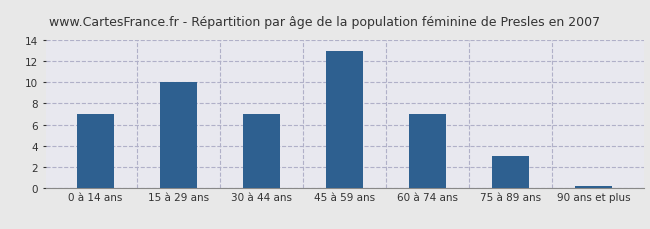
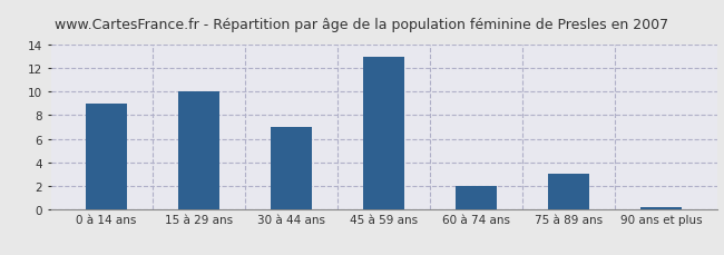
0 à 14 ans: 7.0 -> 9.0
60 à 74 ans: 7.0 -> 2.0
